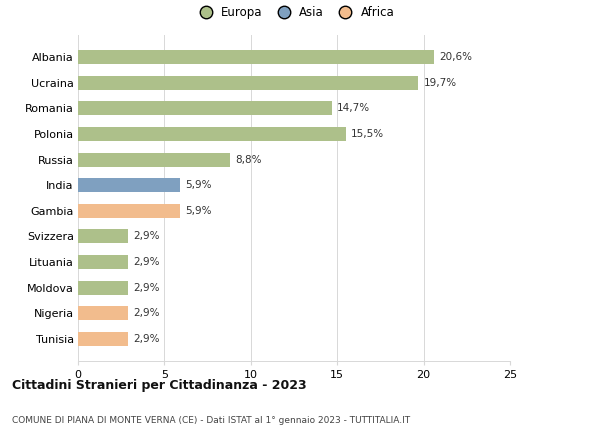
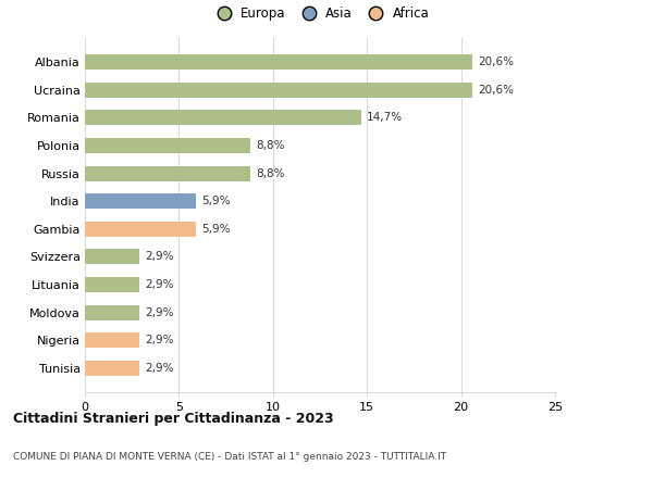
Ucraina: 19,7% -> 20,6%
Polonia: 15,5% -> 8,8%
